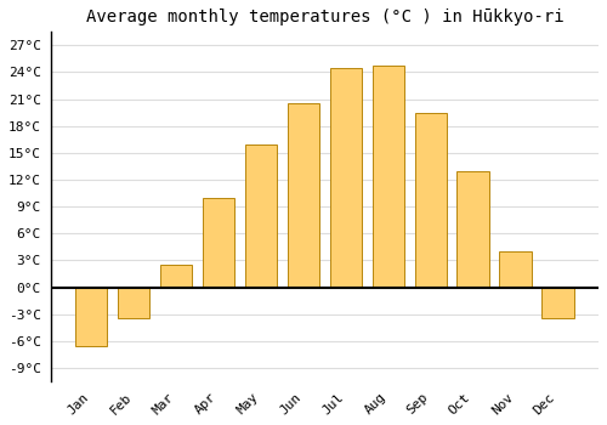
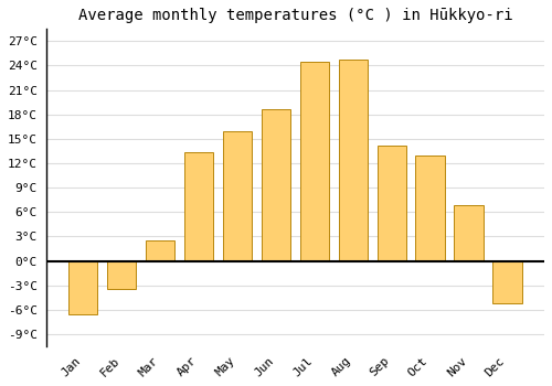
Apr: 10.0°C -> 13.4°C
Jun: 20.5°C -> 18.6°C
Sep: 19.5°C -> 14.2°C
Nov: 4.0°C -> 6.8°C
Dec: -3.5°C -> -5.2°C
